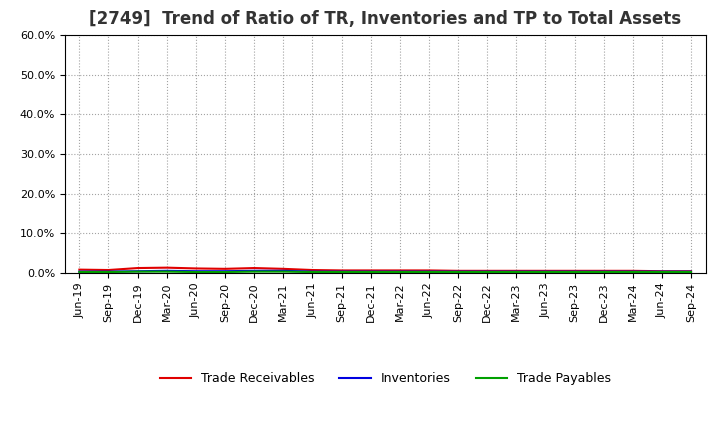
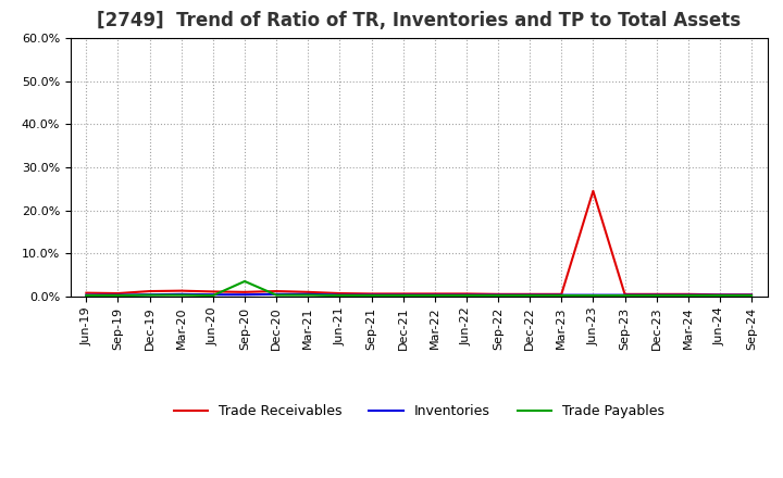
Trade Payables/Sep-20: 0.2% -> 3.5%
Trade Receivables/Jun-23: 0.5% -> 24.5%
